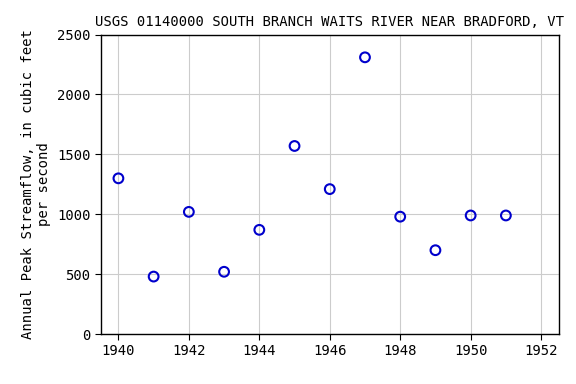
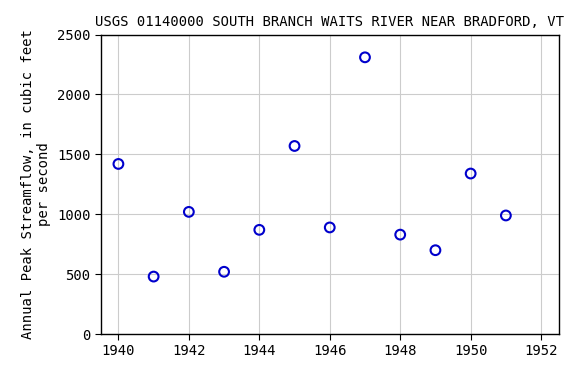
1940: 1300 -> 1420
1946: 1210 -> 890
1948: 980 -> 830
1950: 990 -> 1340
